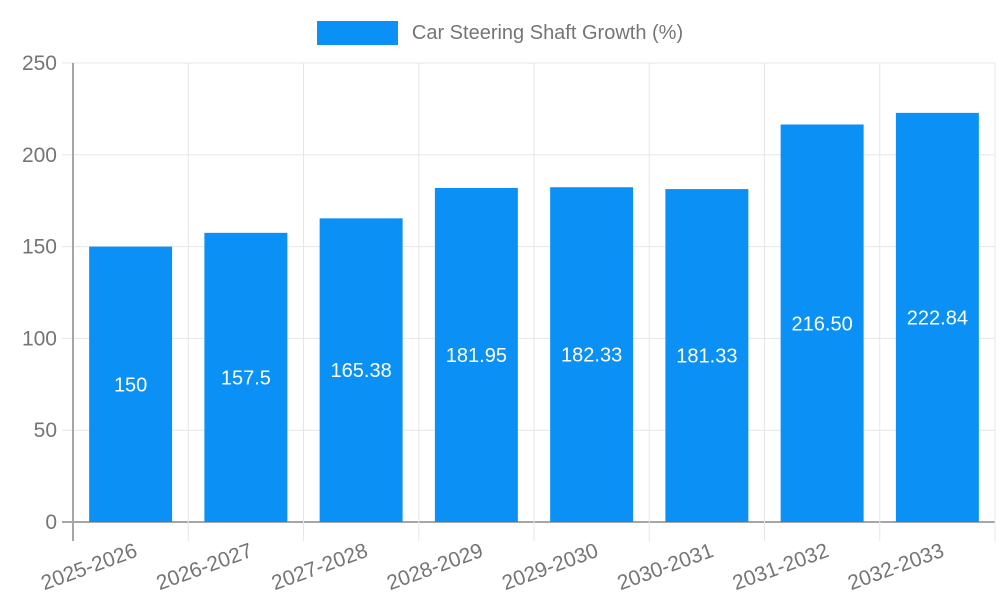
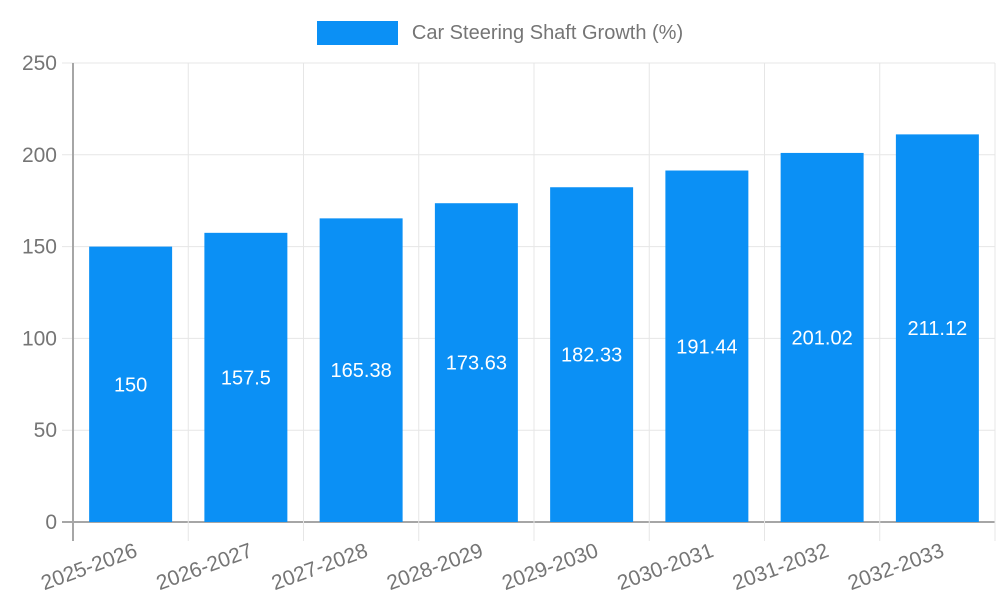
2028-2029: 181.95 -> 173.63
2030-2031: 181.33 -> 191.44
2031-2032: 216.50 -> 201.02
2032-2033: 222.84 -> 211.12
